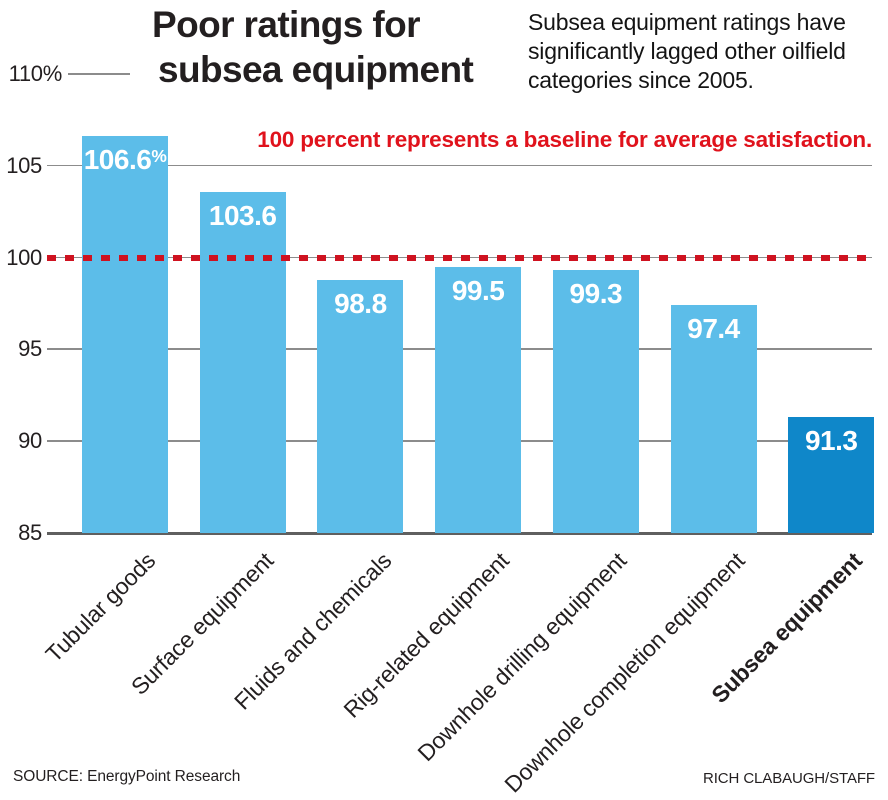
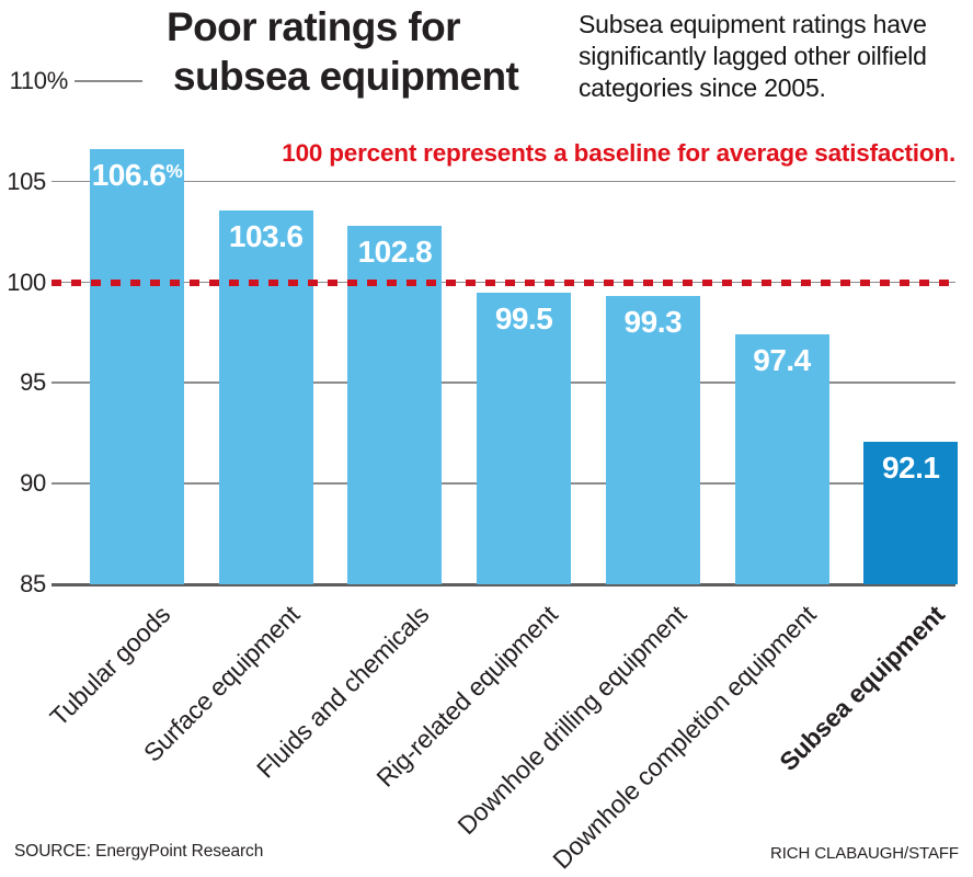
Fluids and chemicals: 98.8 -> 102.8
Subsea equipment: 91.3 -> 92.1
